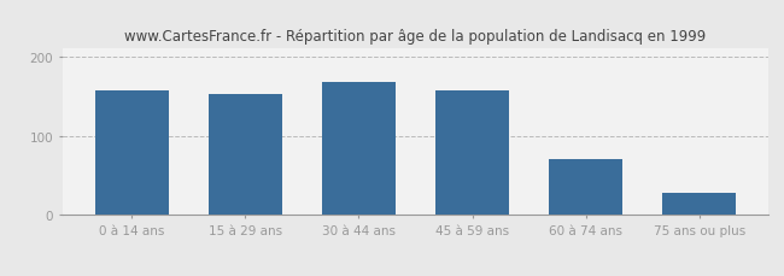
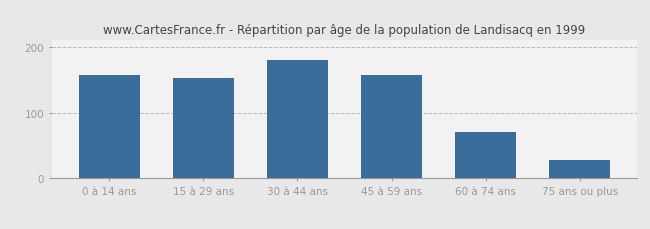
30 à 44 ans: 168 -> 180
